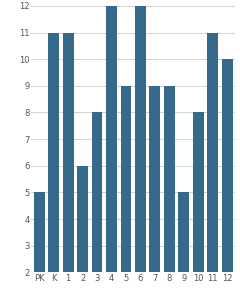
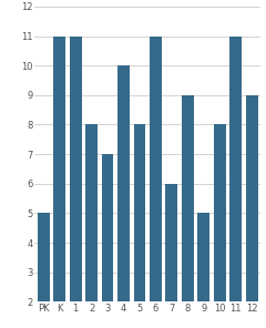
2: 6 -> 8
3: 8 -> 7
4: 12 -> 10
5: 9 -> 8
6: 12 -> 11
7: 9 -> 6
12: 10 -> 9
